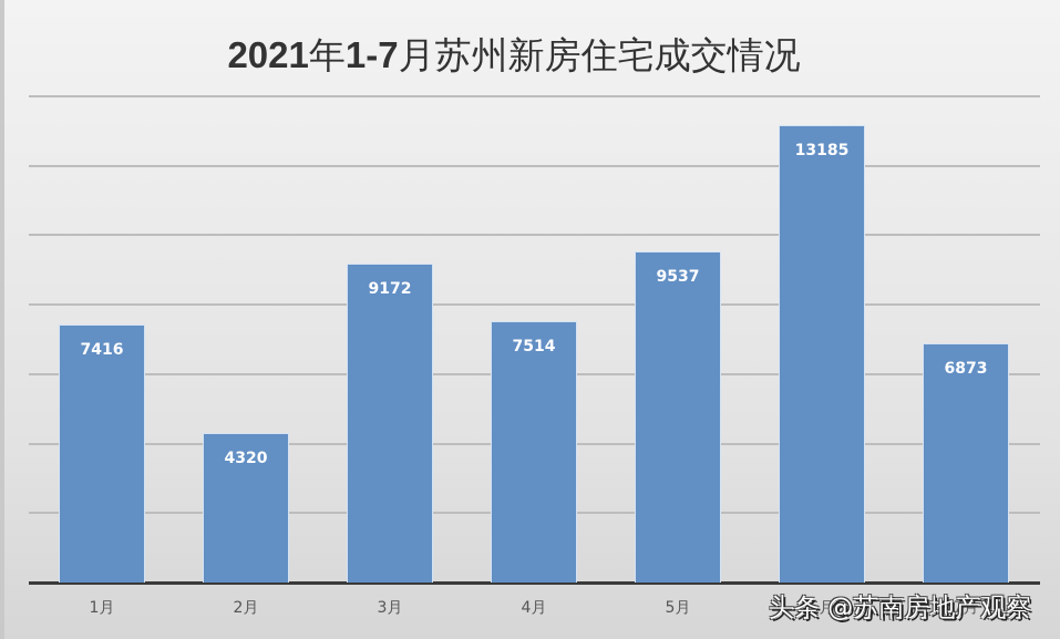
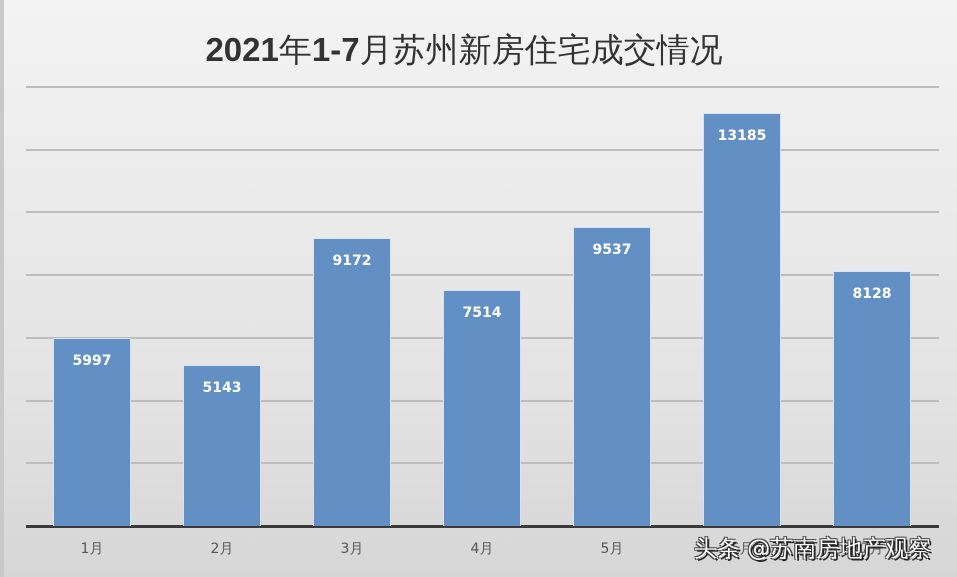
1月: 7416 -> 5997
2月: 4320 -> 5143
7月: 6873 -> 8128
